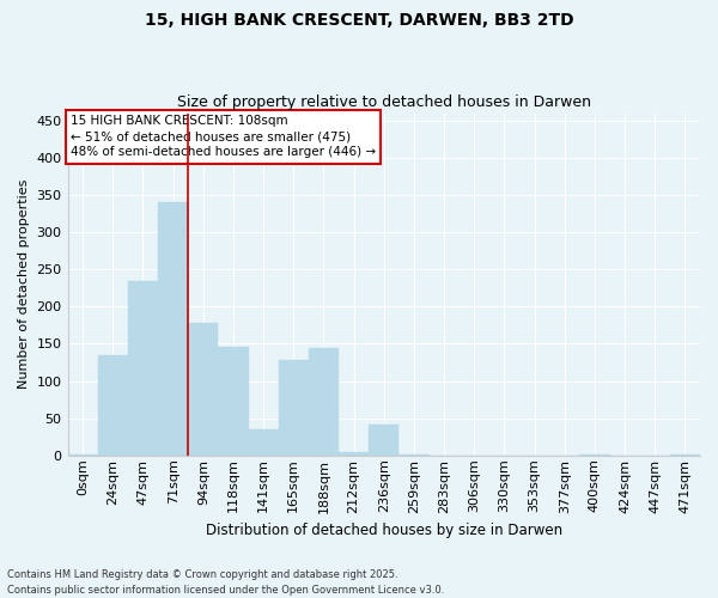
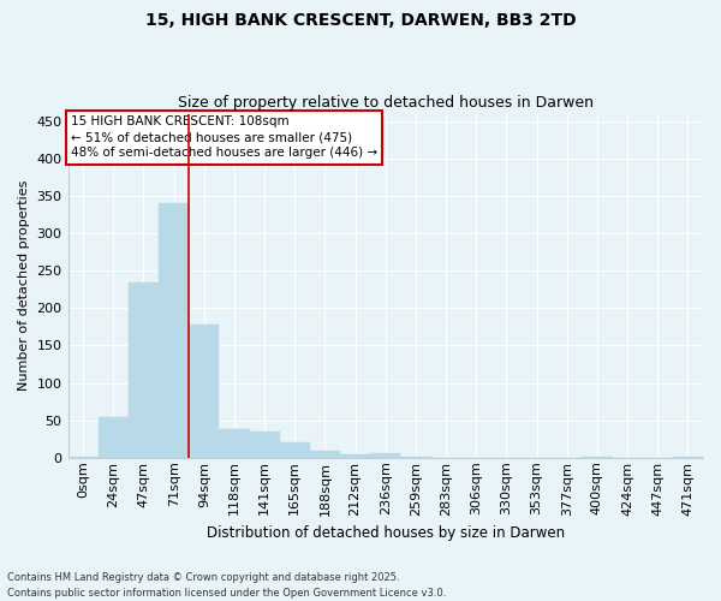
24sqm: 134 -> 55
118sqm: 146 -> 38
165sqm: 128 -> 20
188sqm: 144 -> 10
236sqm: 42 -> 6
